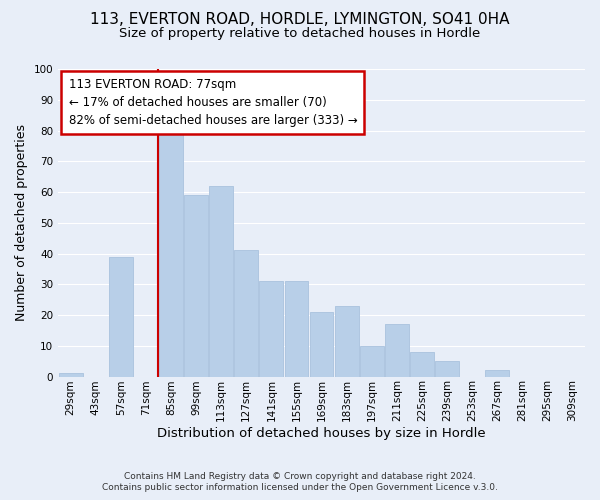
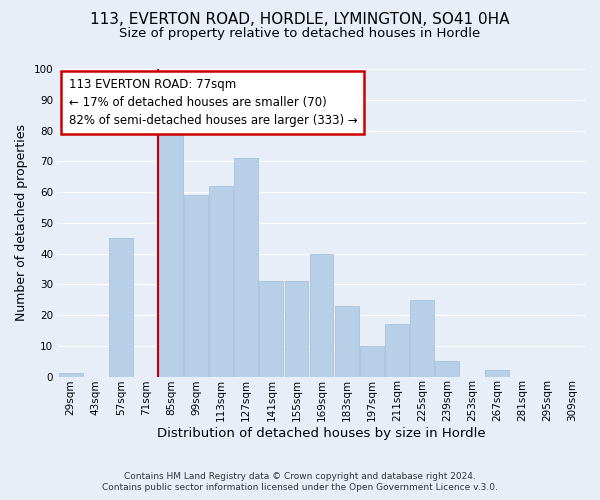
57sqm: 39 -> 45
127sqm: 41 -> 71
169sqm: 21 -> 40
225sqm: 8 -> 25
